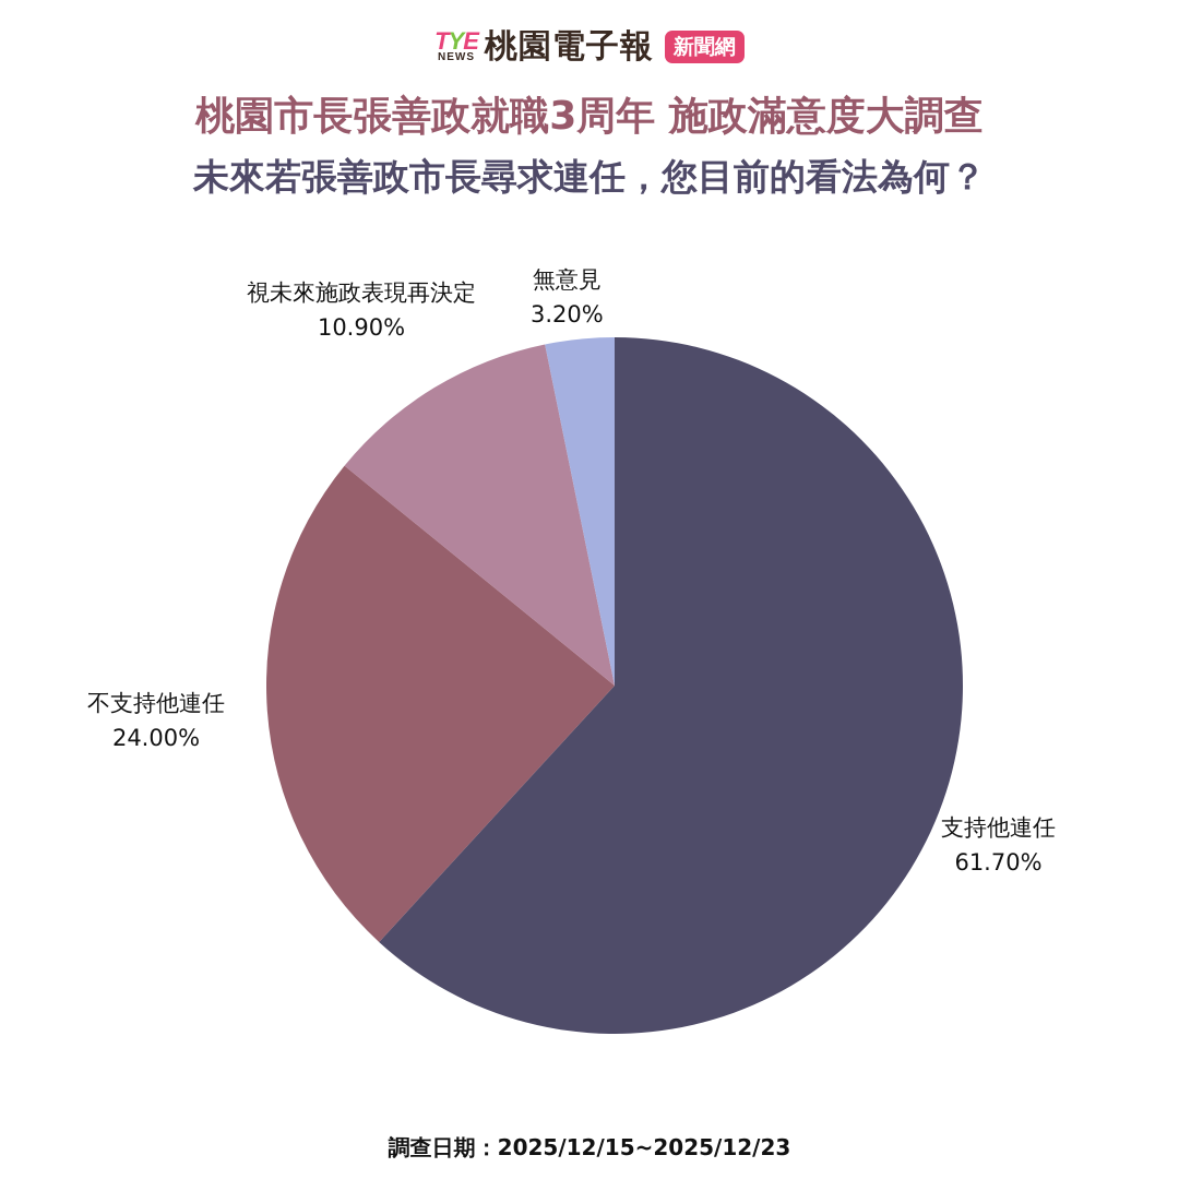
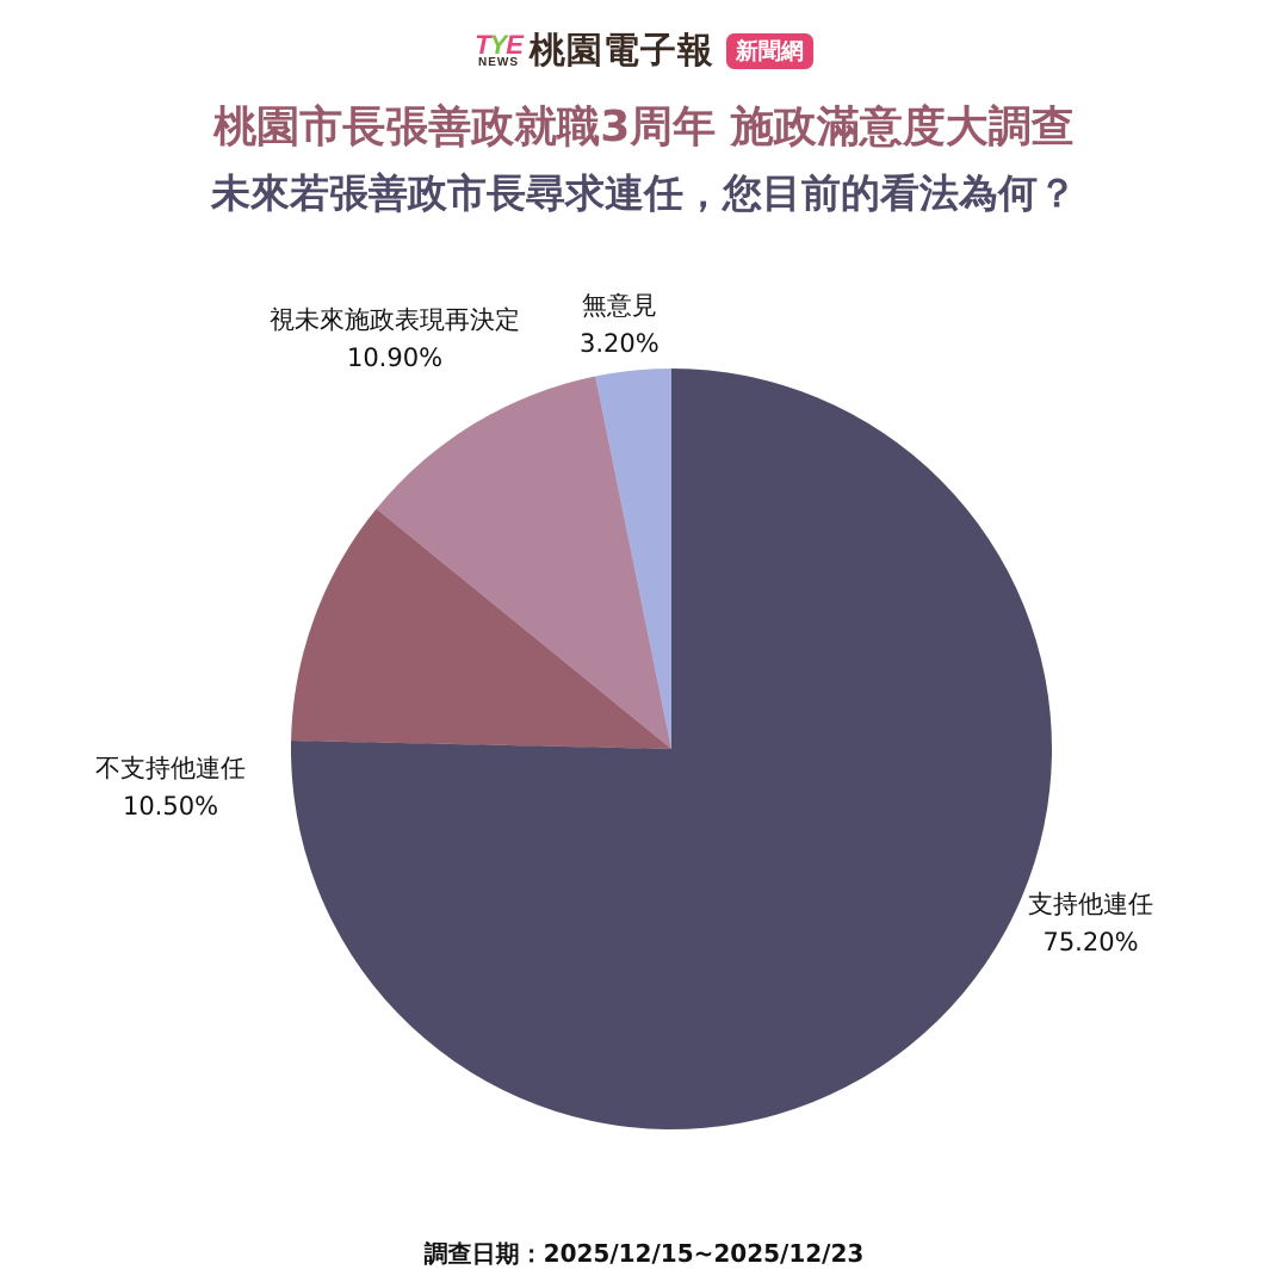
支持他連任: 61.70% -> 75.20%
不支持他連任: 24.00% -> 10.50%
